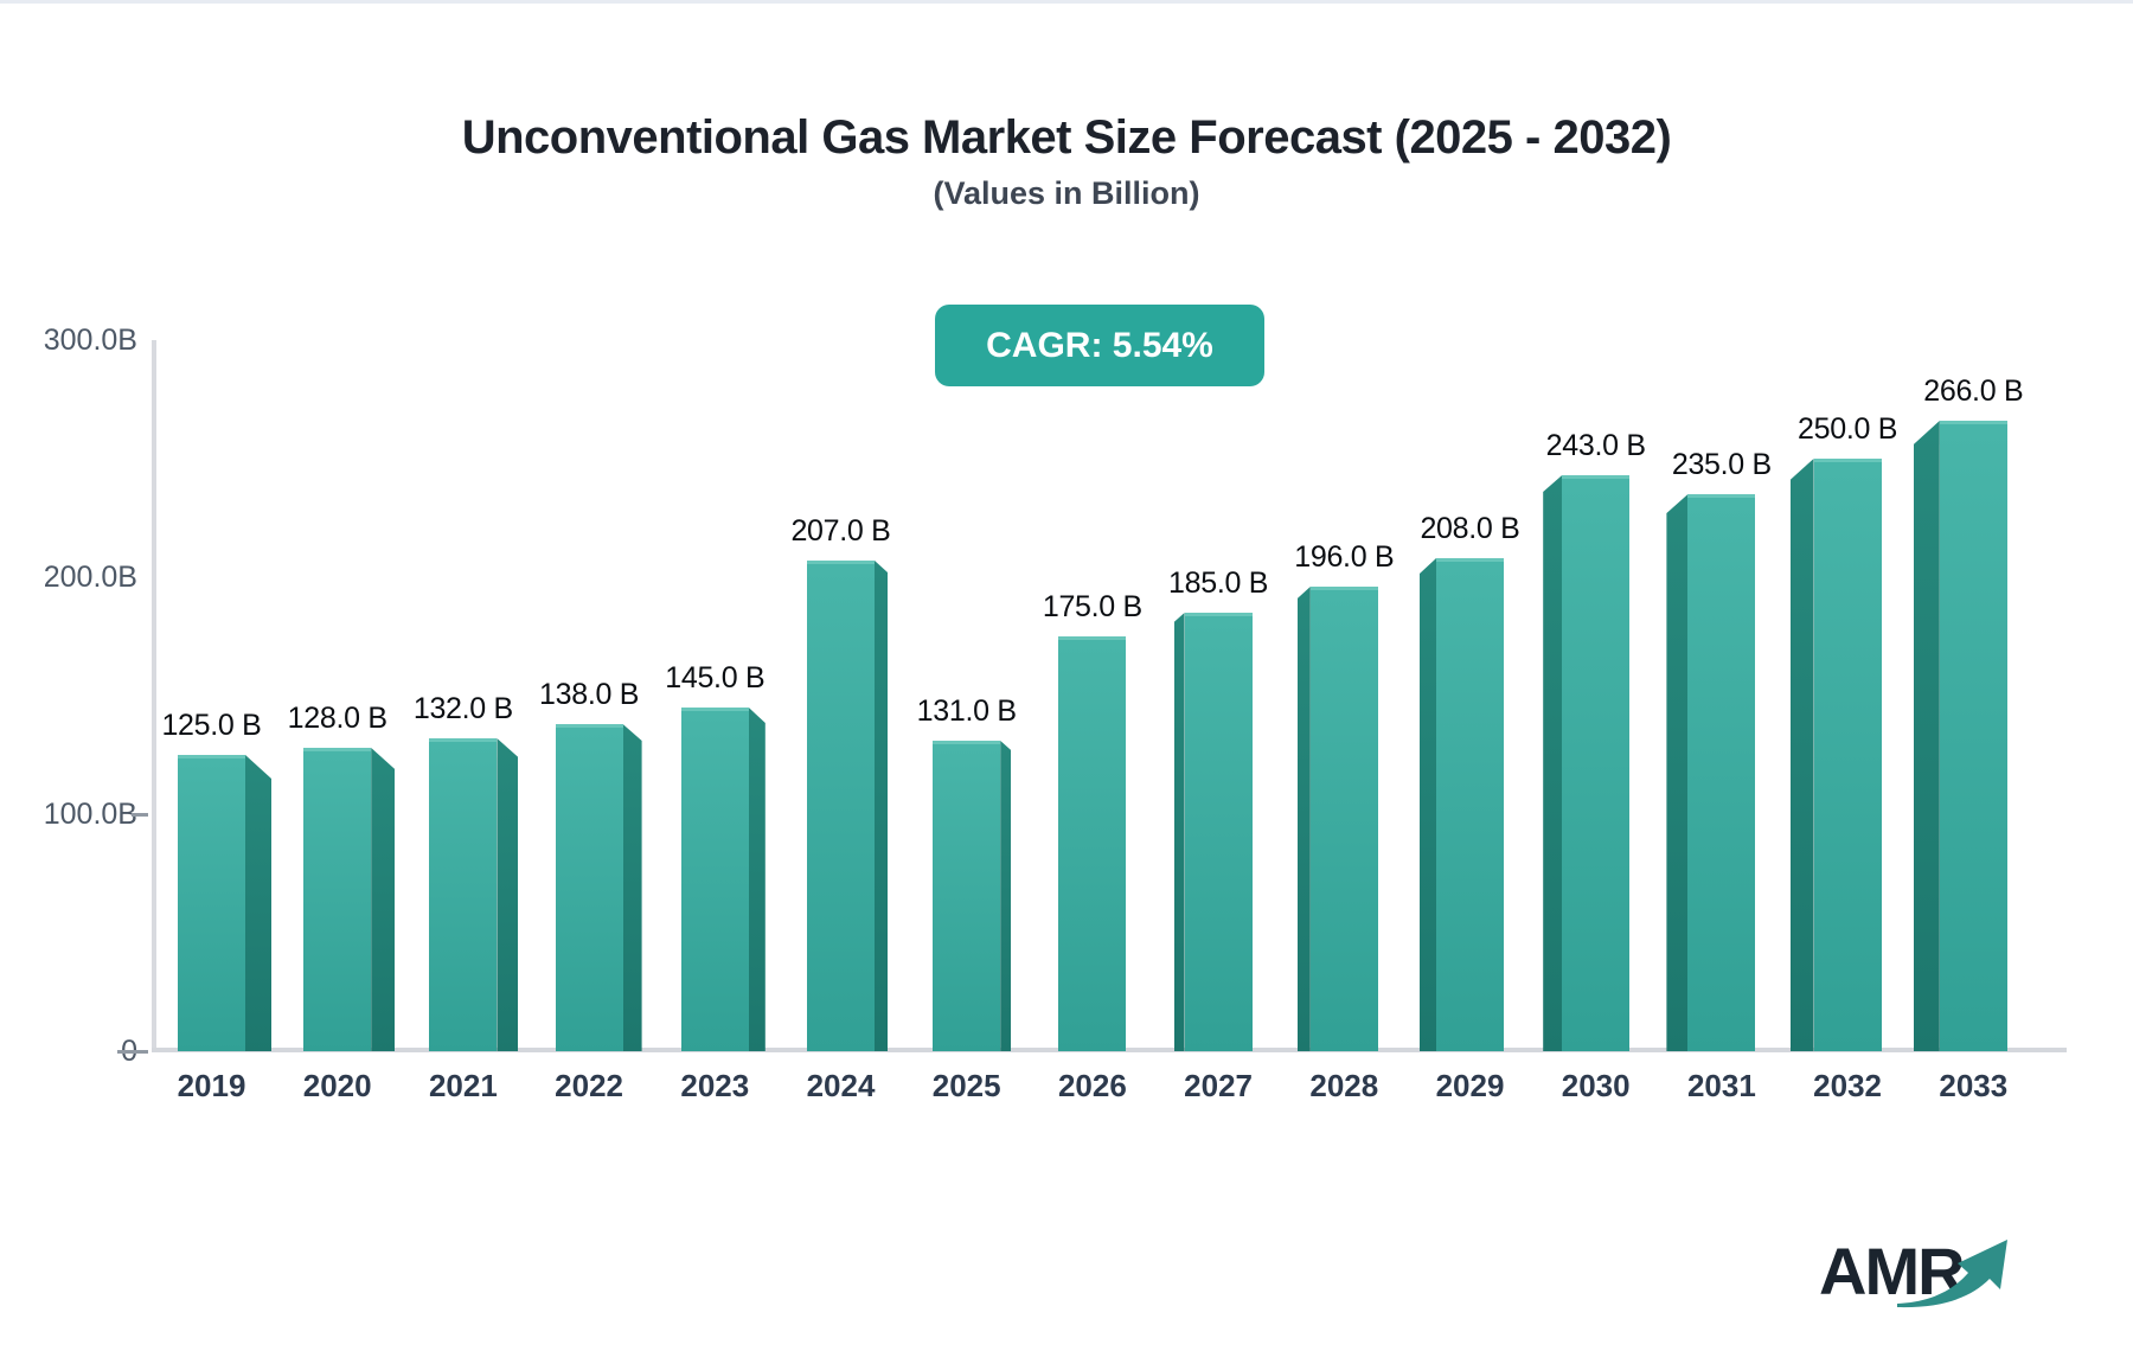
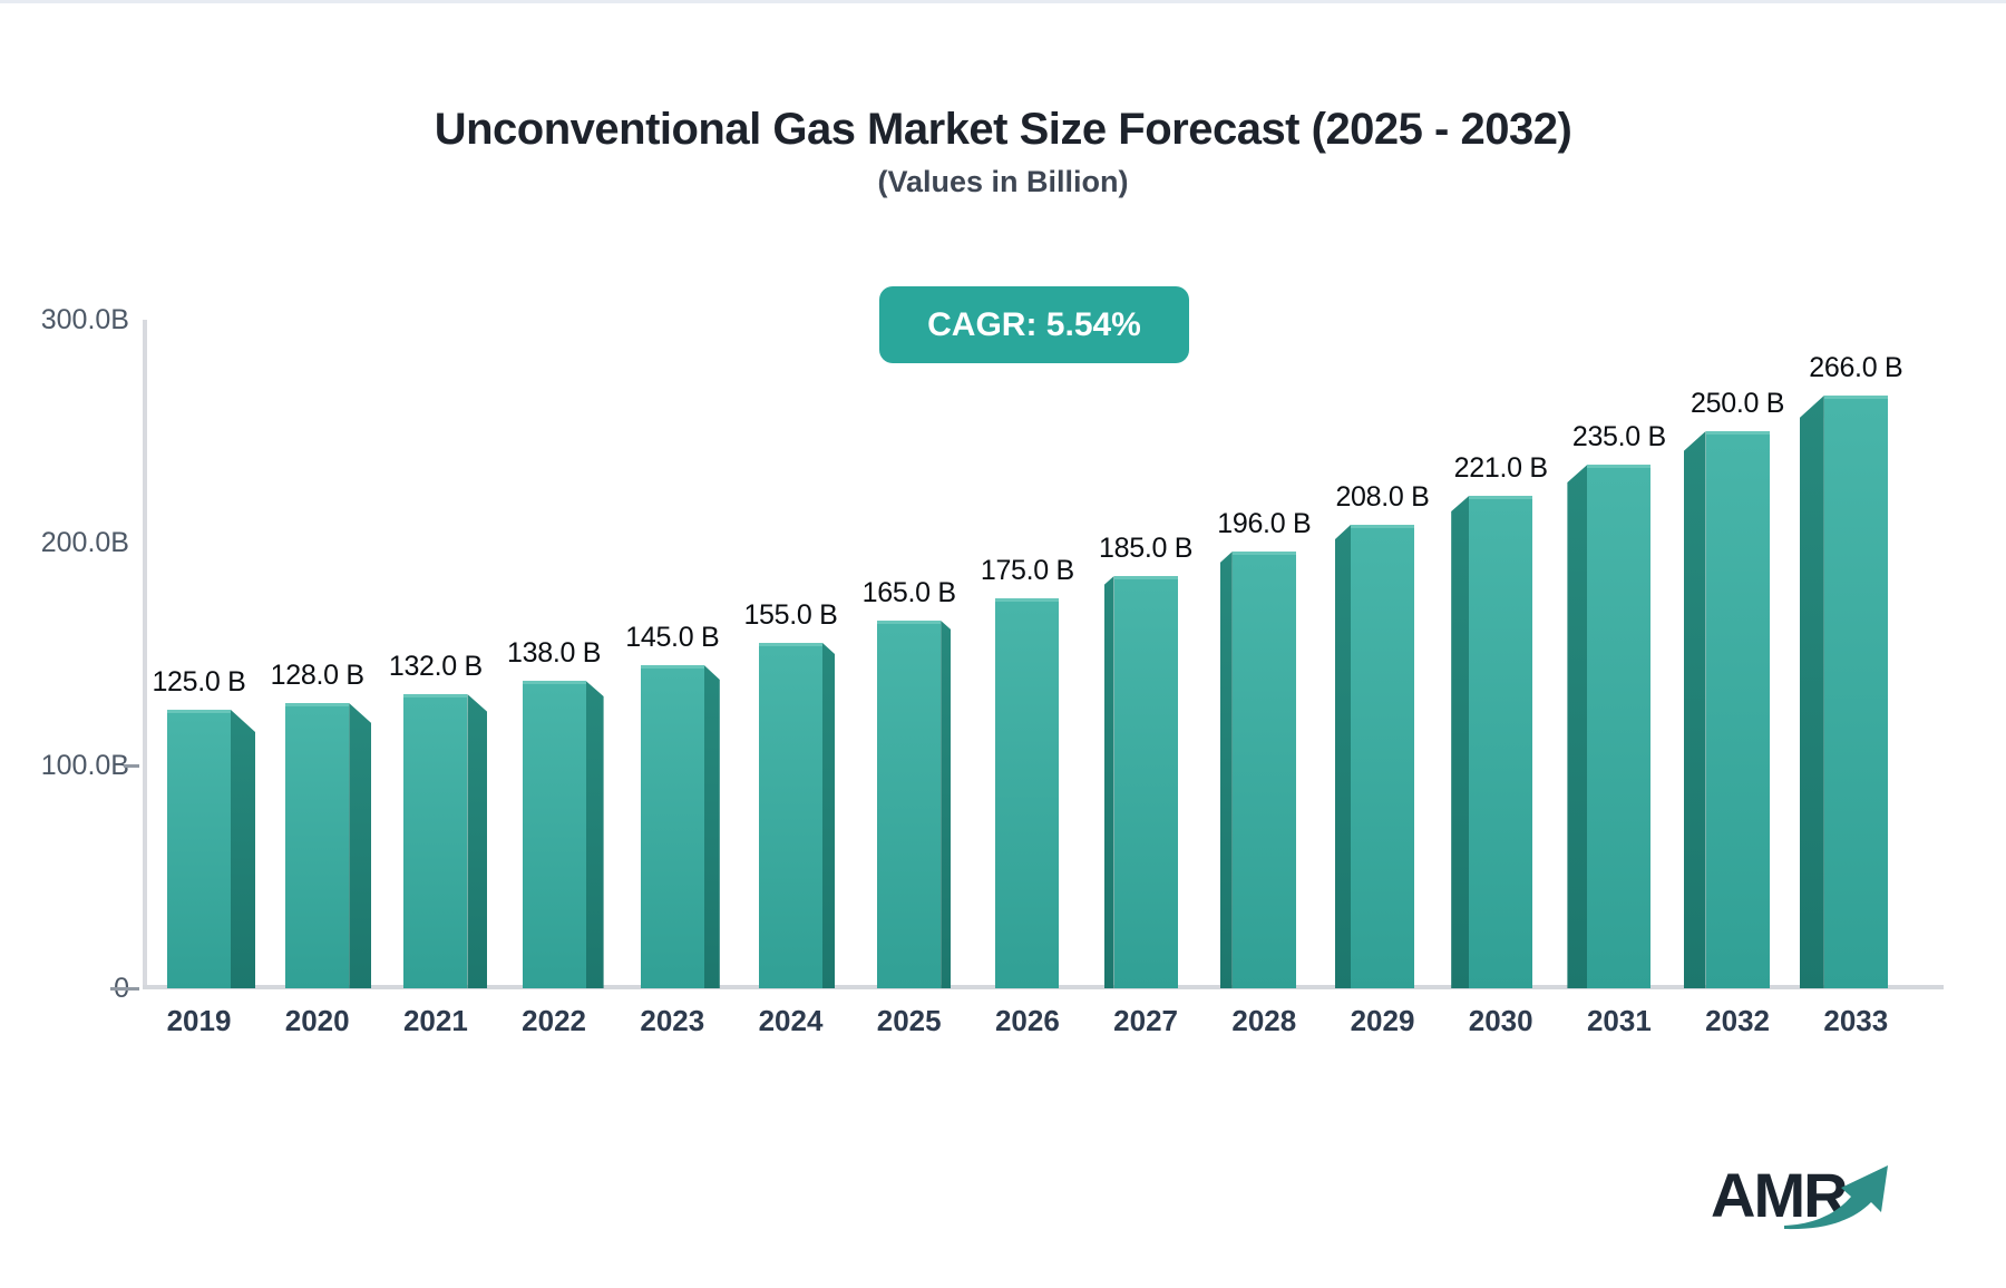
2024: 207.0 -> 155.0
2025: 131.0 -> 165.0
2030: 243.0 -> 221.0
